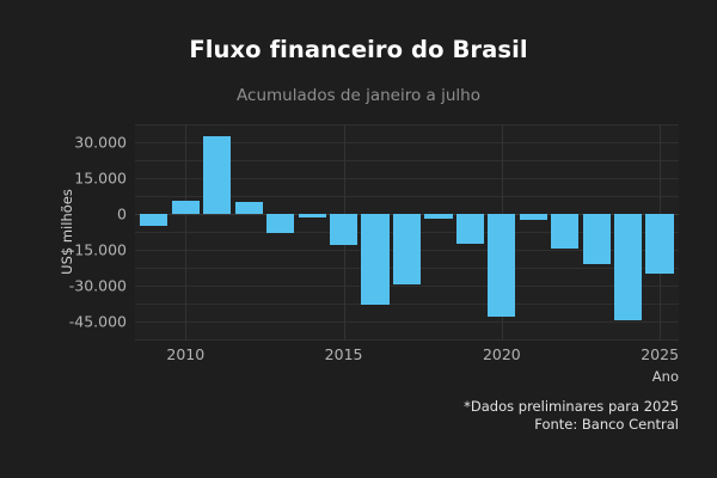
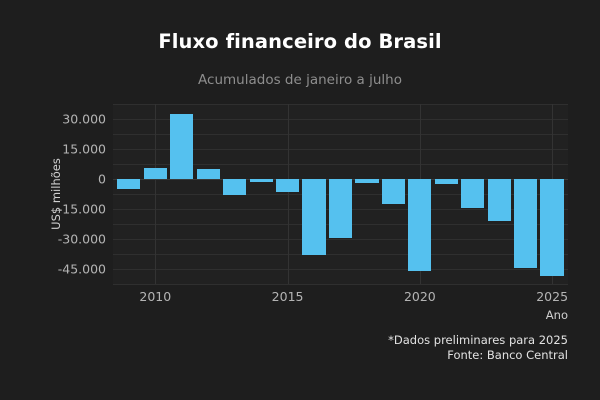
2015: -13000 -> -6000
2020: -43000 -> -46000
2025: -25000 -> -48000
